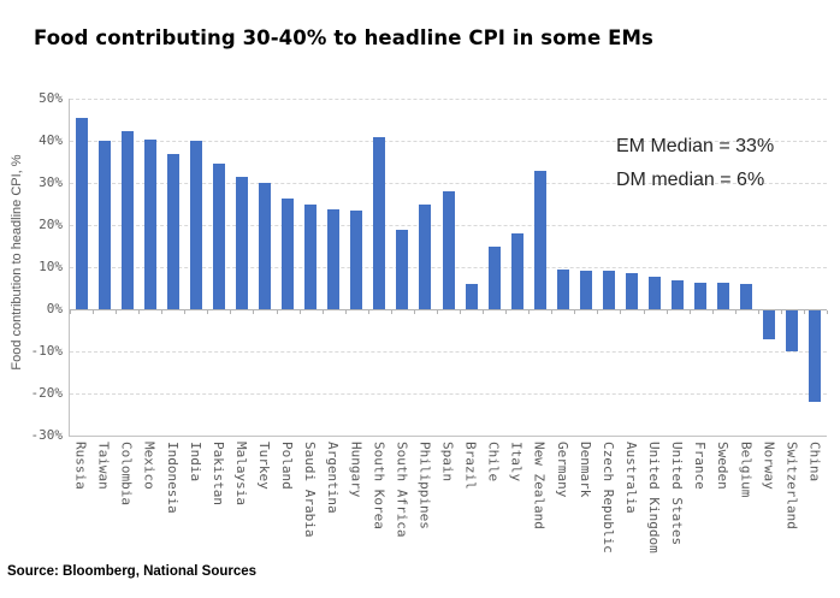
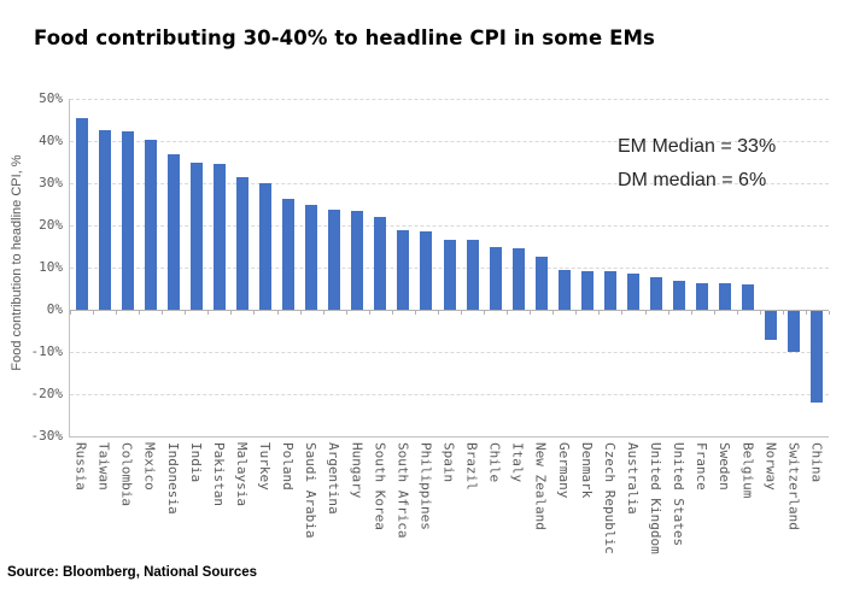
Taiwan: 40% -> 43%
India: 40% -> 35%
South Korea: 41% -> 22%
Philippines: 25% -> 19%
Spain: 28% -> 17%
Brazil: 6% -> 16%
Italy: 18% -> 15%
New Zealand: 33% -> 13%
